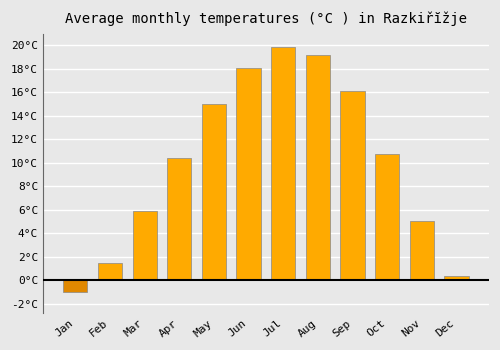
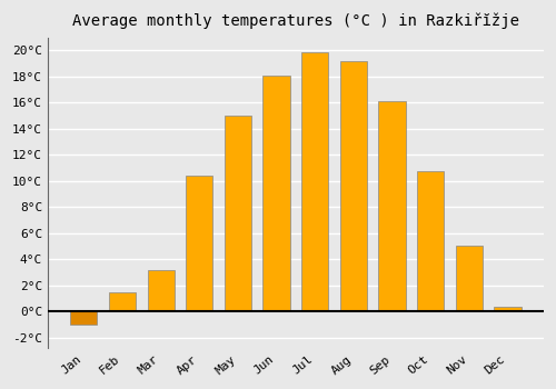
Mar: 5.9°C -> 3.2°C
